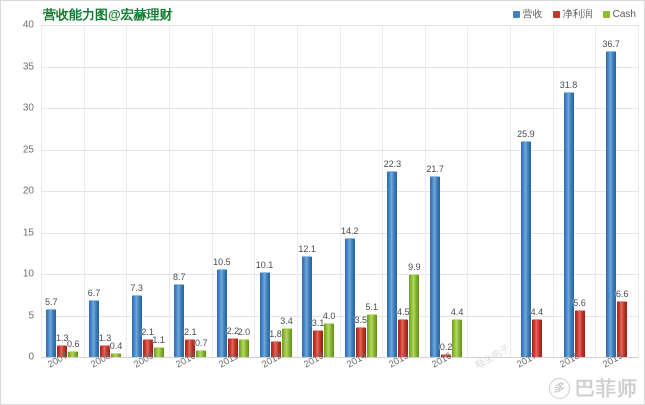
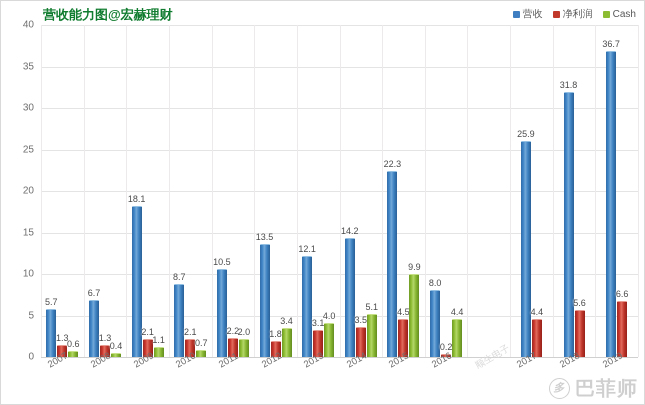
营收/2009: 7.3 -> 18.1
营收/2012: 10.1 -> 13.5
营收/2016: 21.7 -> 8.0
